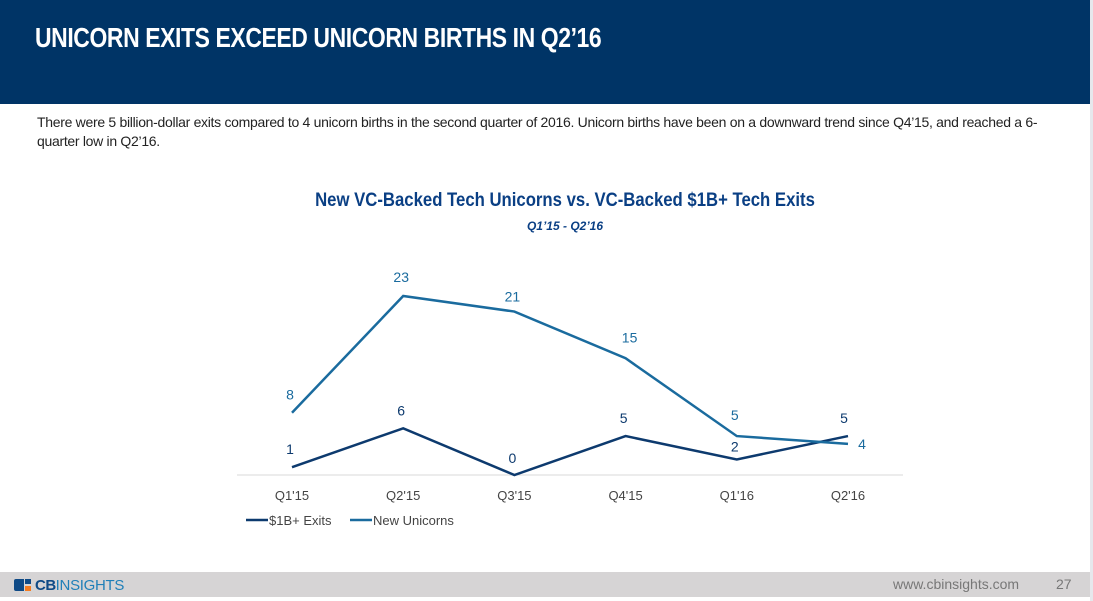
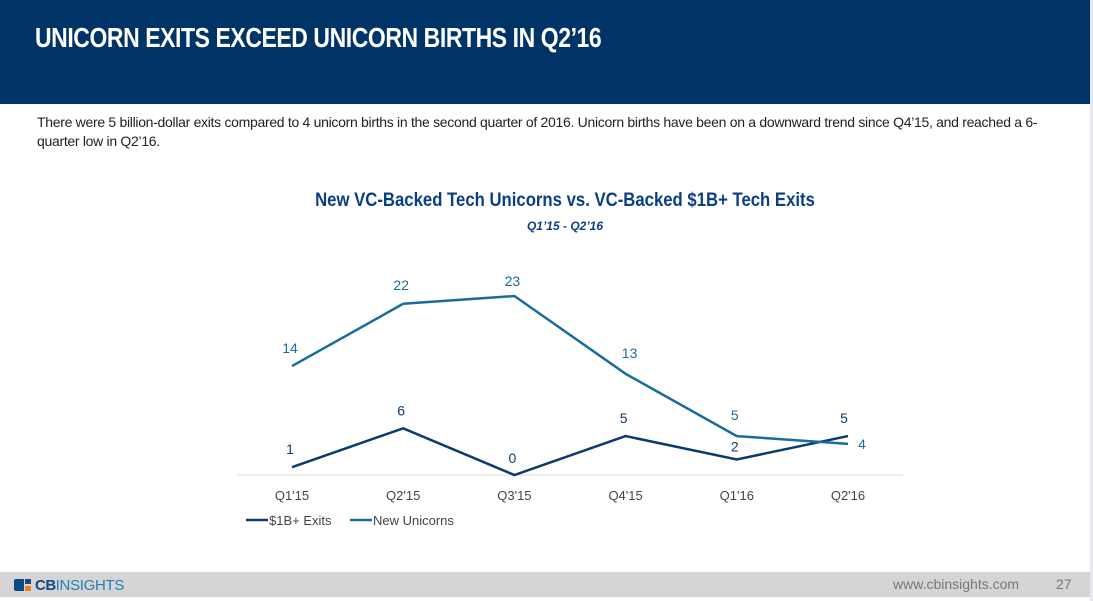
New Unicorns/Q1'15: 8 -> 14
New Unicorns/Q2'15: 23 -> 22
New Unicorns/Q3'15: 21 -> 23
New Unicorns/Q4'15: 15 -> 13
